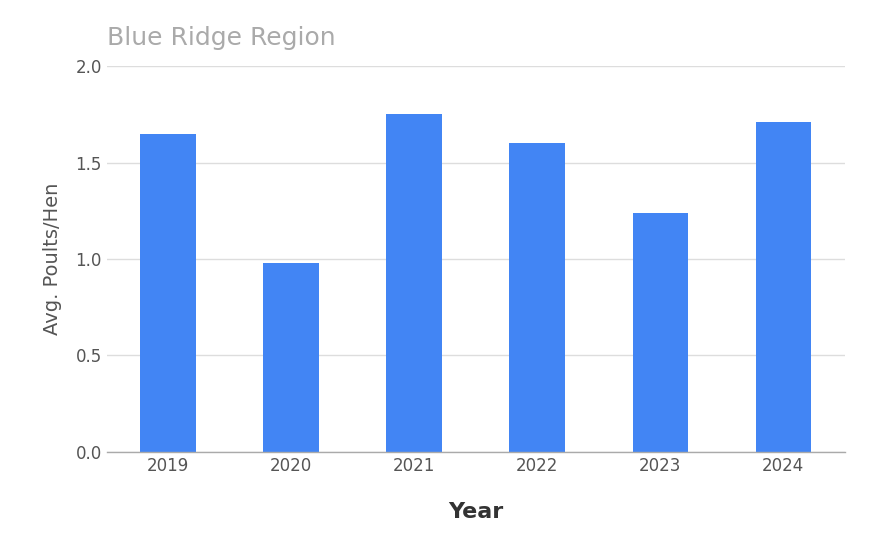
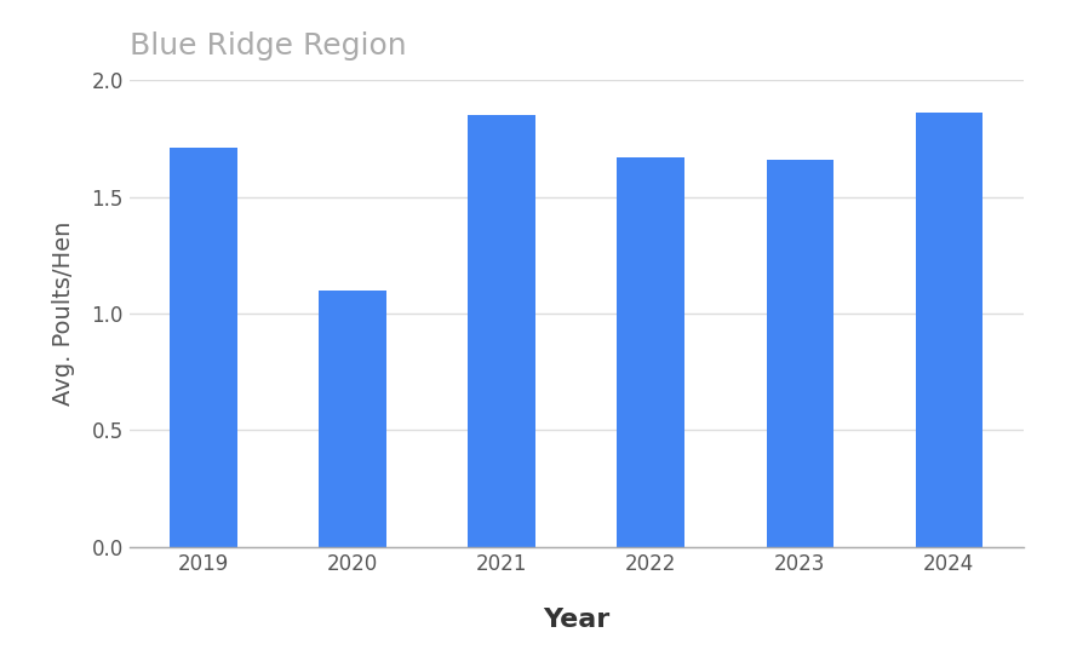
2019: 1.65 -> 1.71
2020: 0.98 -> 1.10
2021: 1.75 -> 1.85
2022: 1.60 -> 1.67
2023: 1.24 -> 1.66
2024: 1.71 -> 1.86
